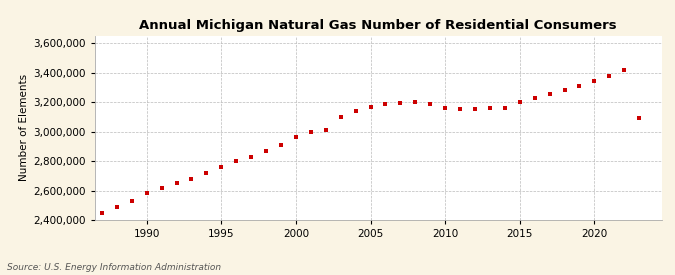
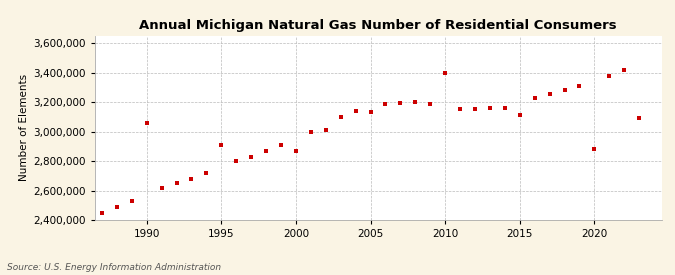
1990: 2,580,000 -> 3,060,000
1995: 2,760,000 -> 2,910,000
2000: 2,960,000 -> 2,870,000
2005: 3,170,000 -> 3,130,000
2010: 3,160,000 -> 3,400,000
2015: 3,200,000 -> 3,110,000
2020: 3,340,000 -> 2,880,000
